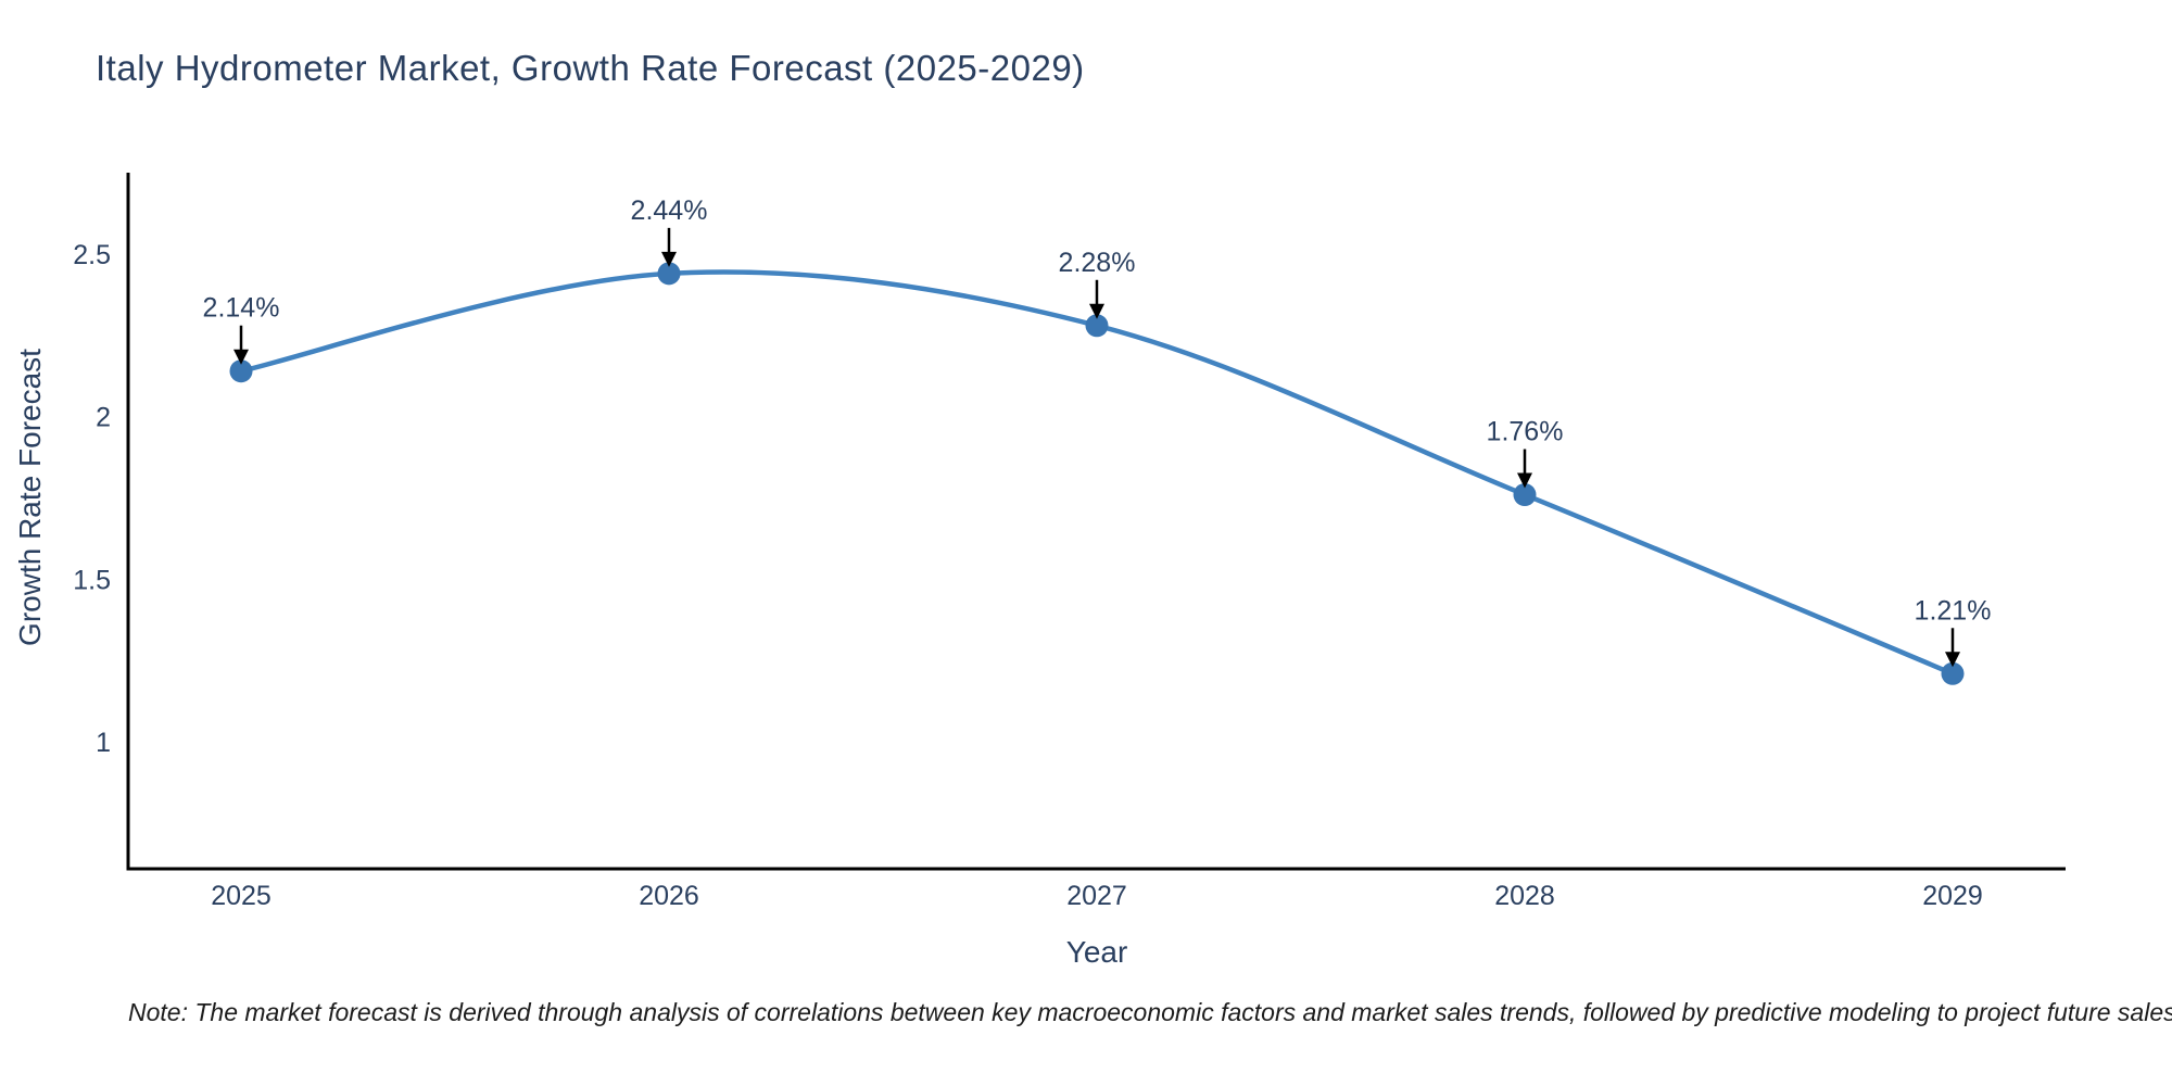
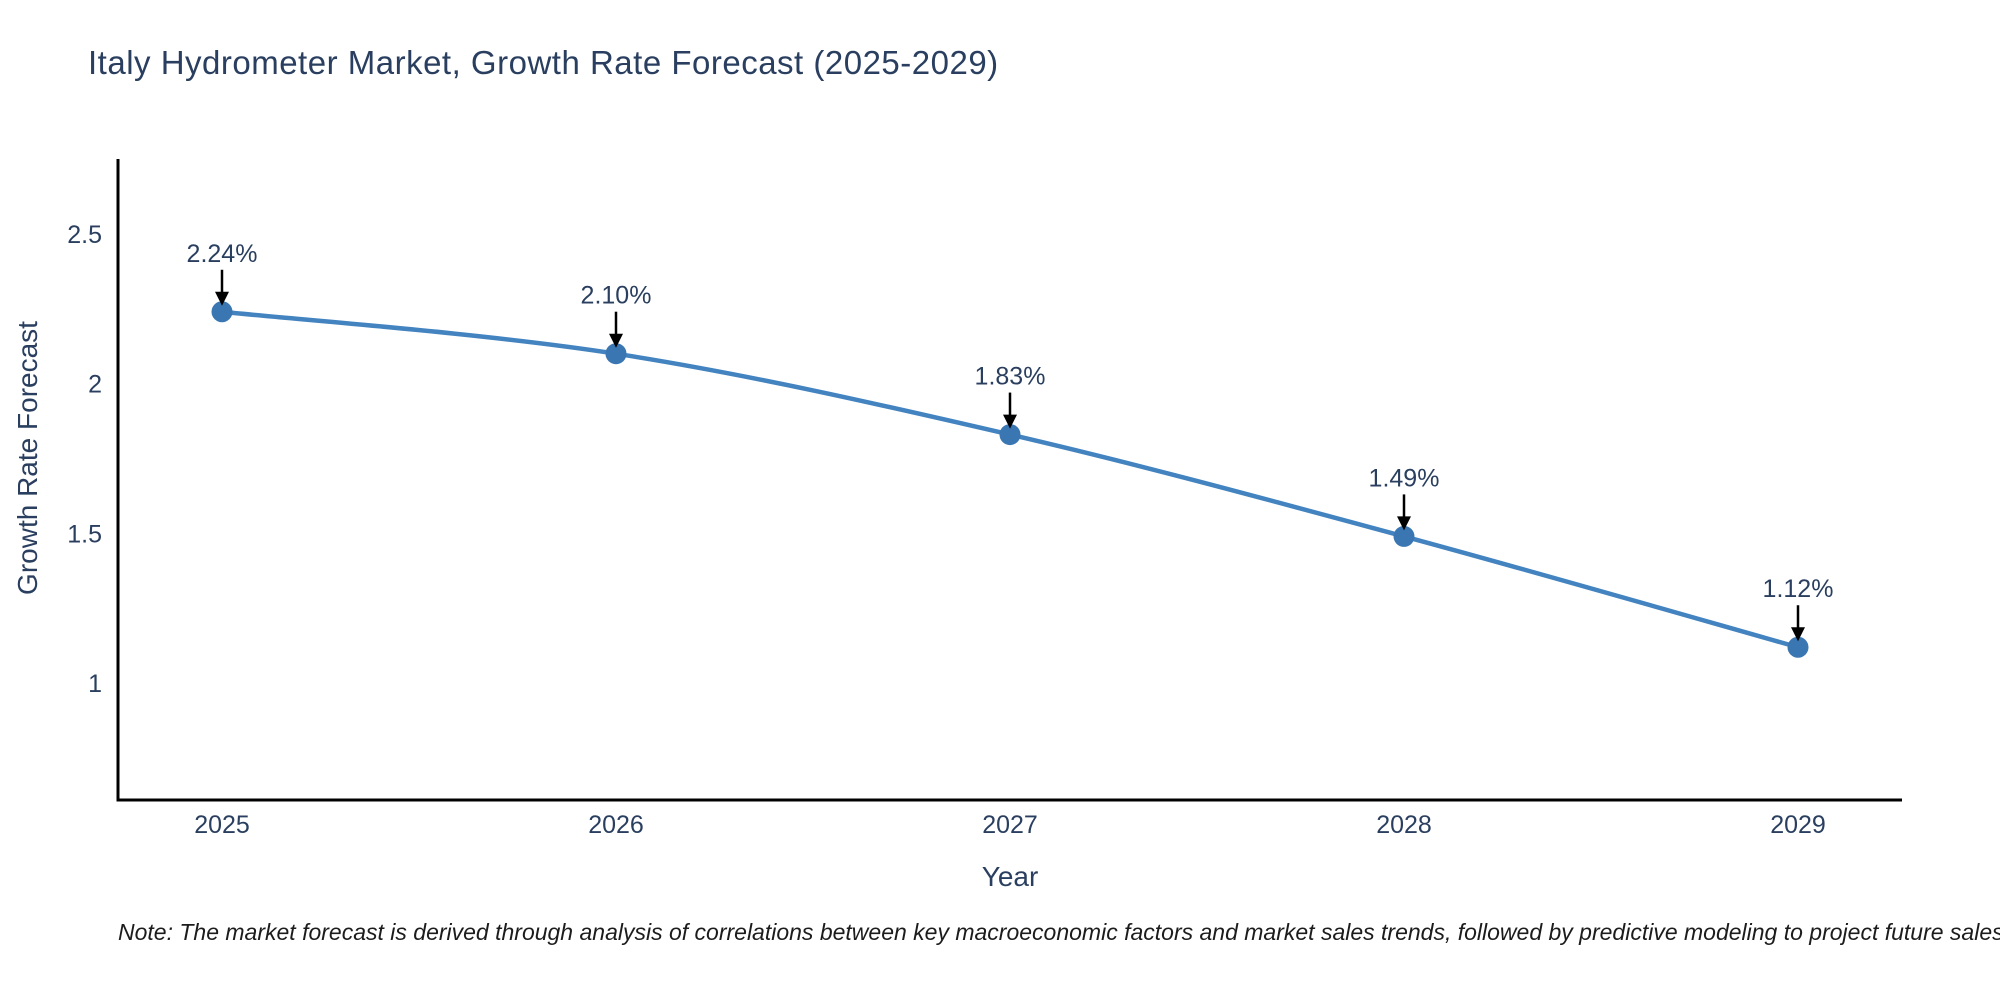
2025: 2.14% -> 2.24%
2026: 2.44% -> 2.10%
2027: 2.28% -> 1.83%
2028: 1.76% -> 1.49%
2029: 1.21% -> 1.12%
